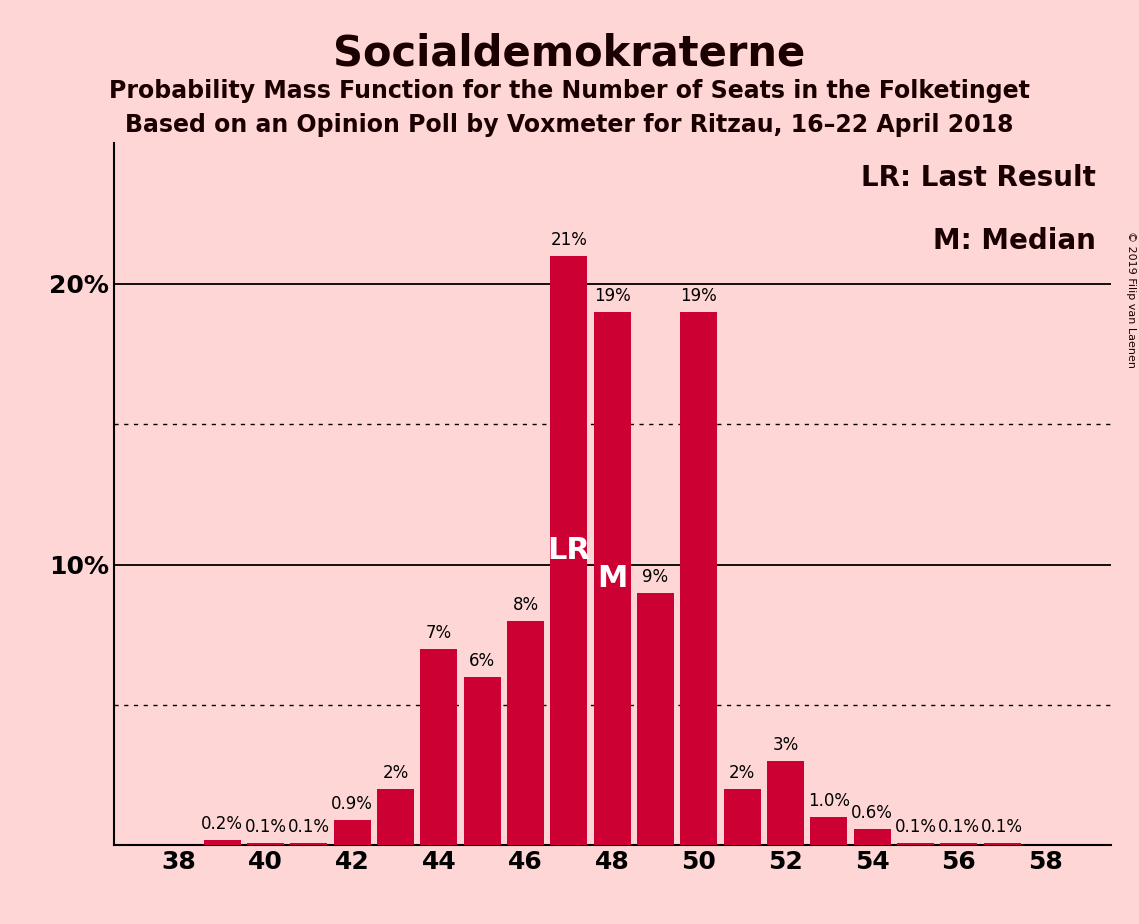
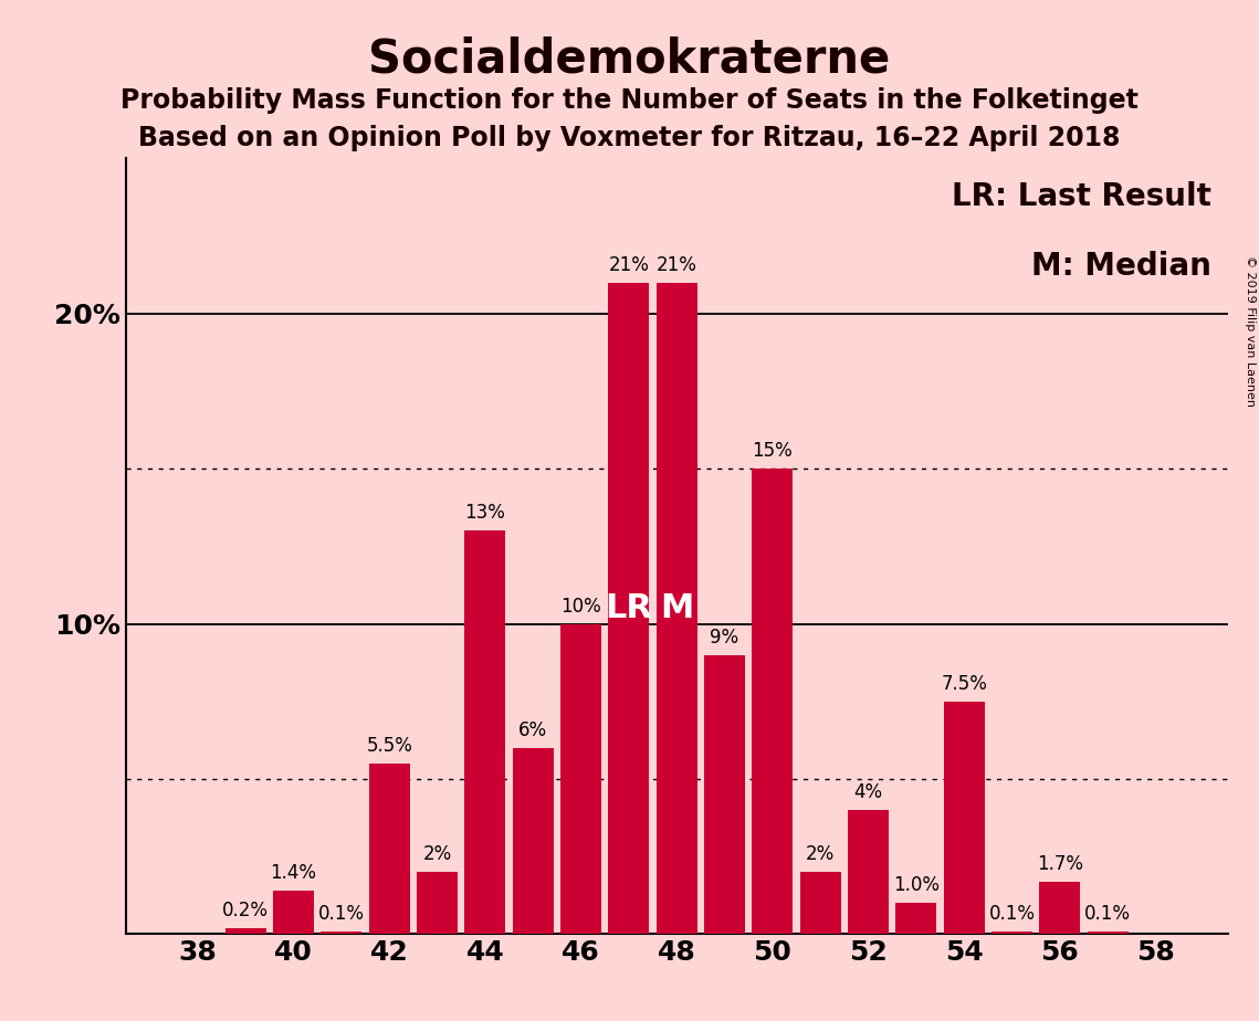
40: 0.1% -> 1.4%
42: 0.9% -> 5.5%
44: 7% -> 13%
46: 8% -> 10%
48: 19% -> 21%
50: 19% -> 15%
52: 3% -> 4%
54: 0.6% -> 7.5%
56: 0.1% -> 1.7%
